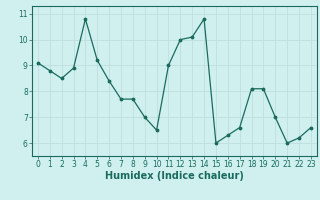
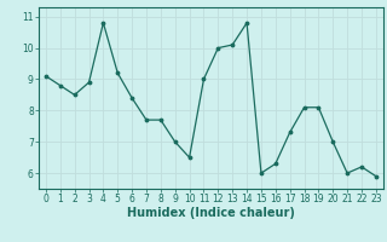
17: 6.6 -> 7.3
23: 6.6 -> 5.9
